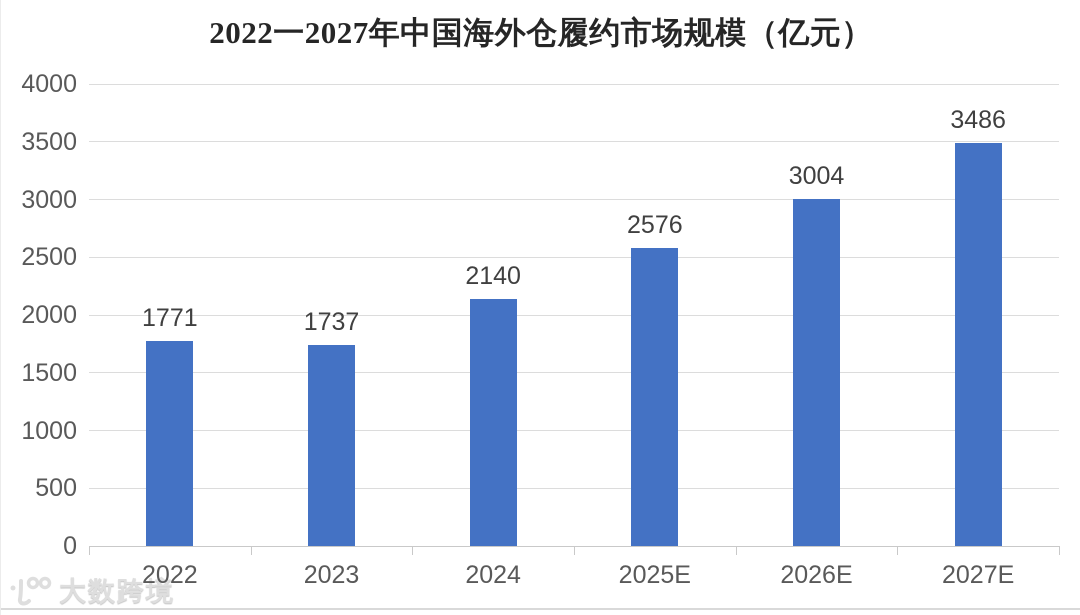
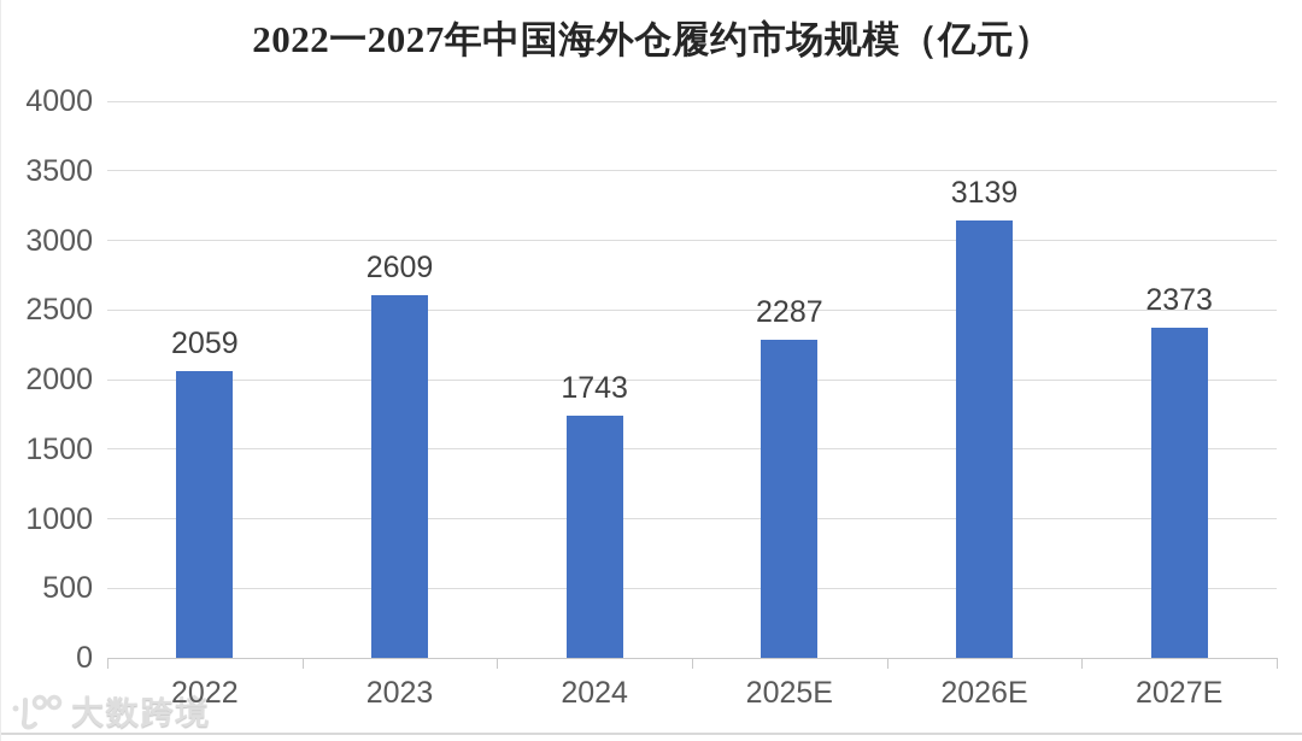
2022: 1771 -> 2059
2023: 1737 -> 2609
2024: 2140 -> 1743
2025E: 2576 -> 2287
2026E: 3004 -> 3139
2027E: 3486 -> 2373
